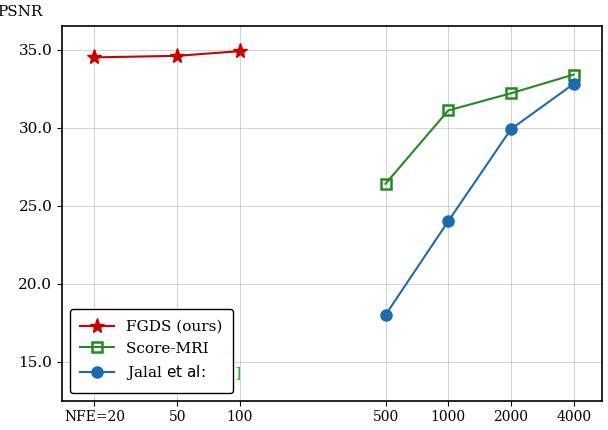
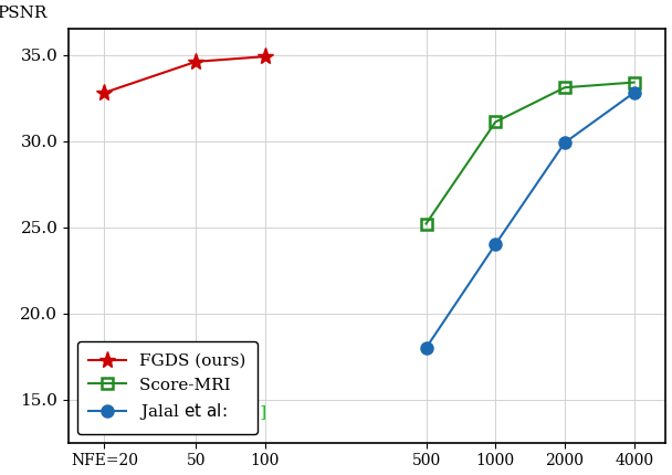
FGDS (ours)/NFE=20: 34.5 -> 32.8
Score-MRI/500: 26.4 -> 25.2
Score-MRI/2000: 32.2 -> 33.1
